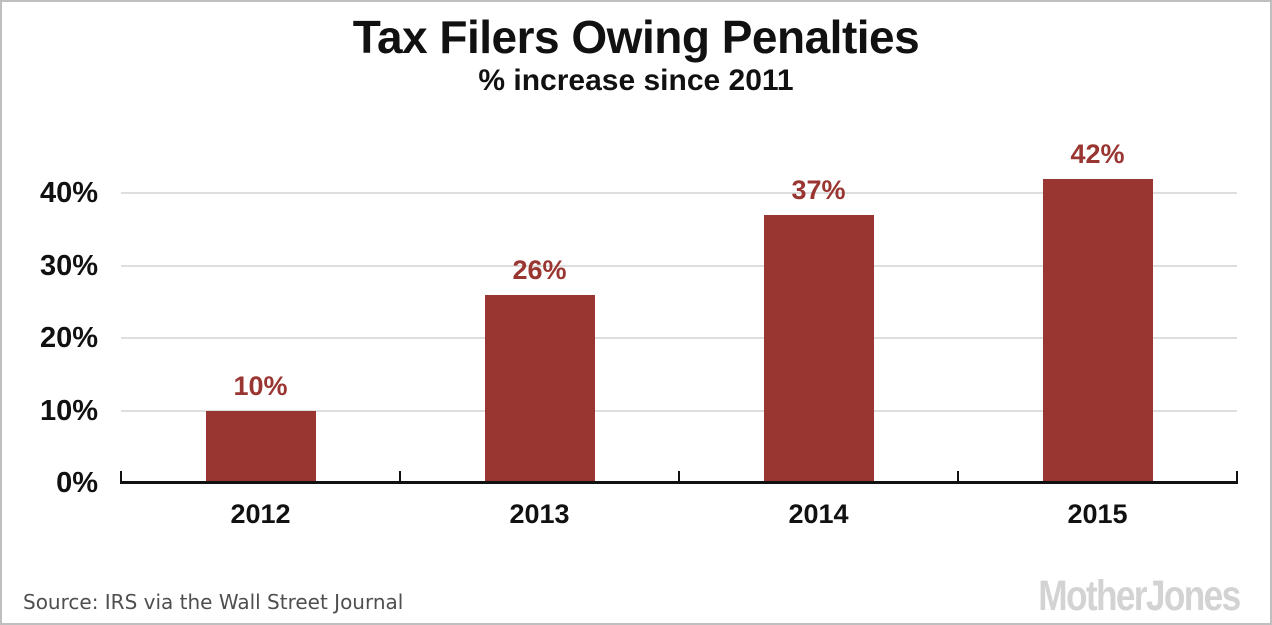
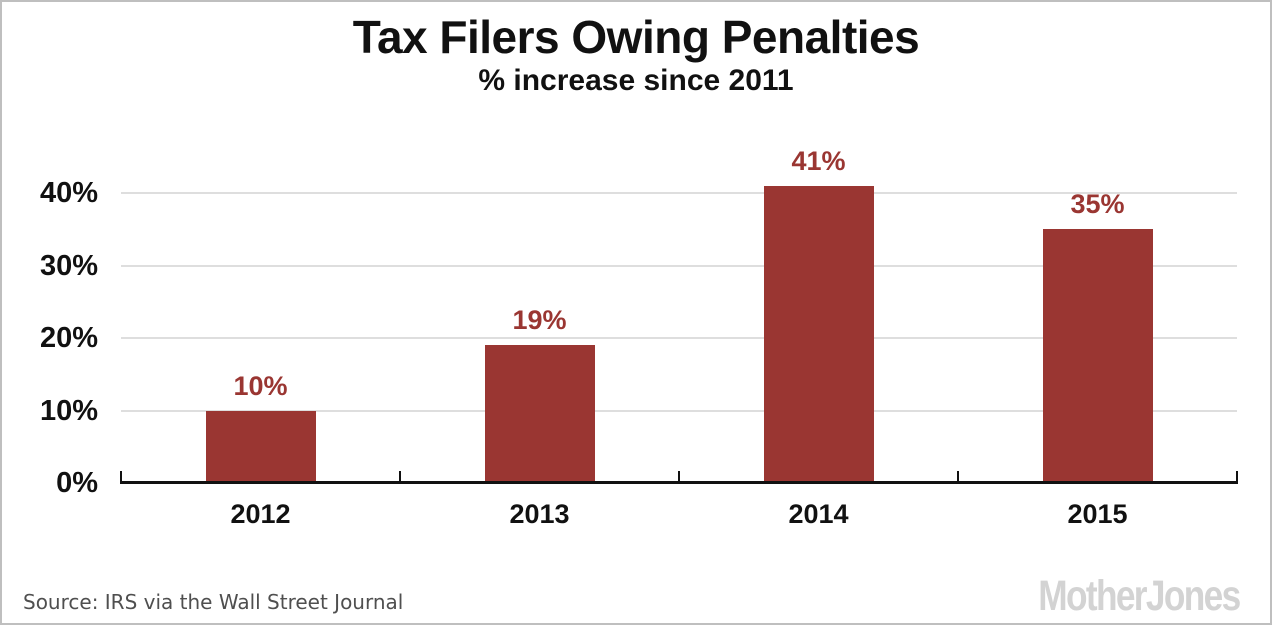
2013: 26% -> 19%
2014: 37% -> 41%
2015: 42% -> 35%
